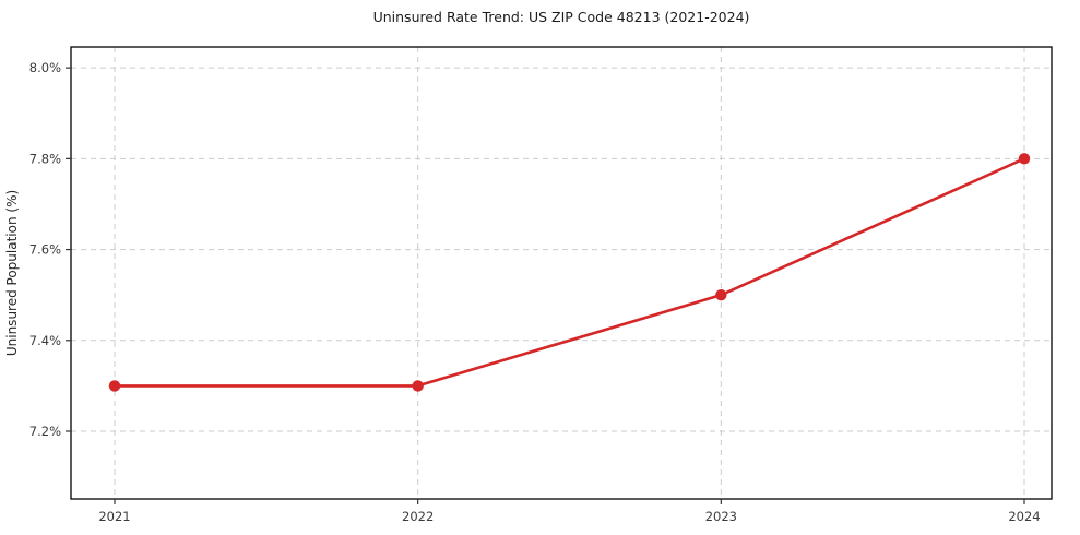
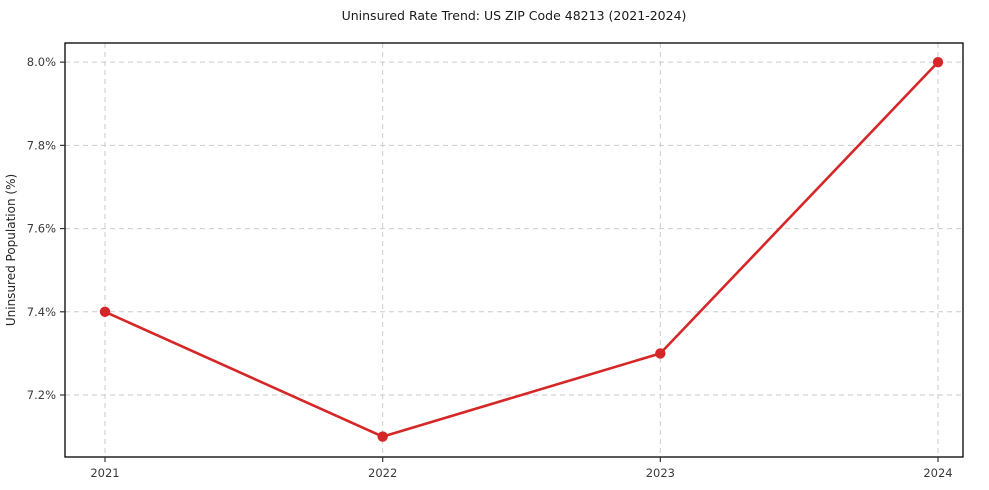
2021: 7.3% -> 7.4%
2022: 7.3% -> 7.1%
2023: 7.5% -> 7.3%
2024: 7.8% -> 8.0%
